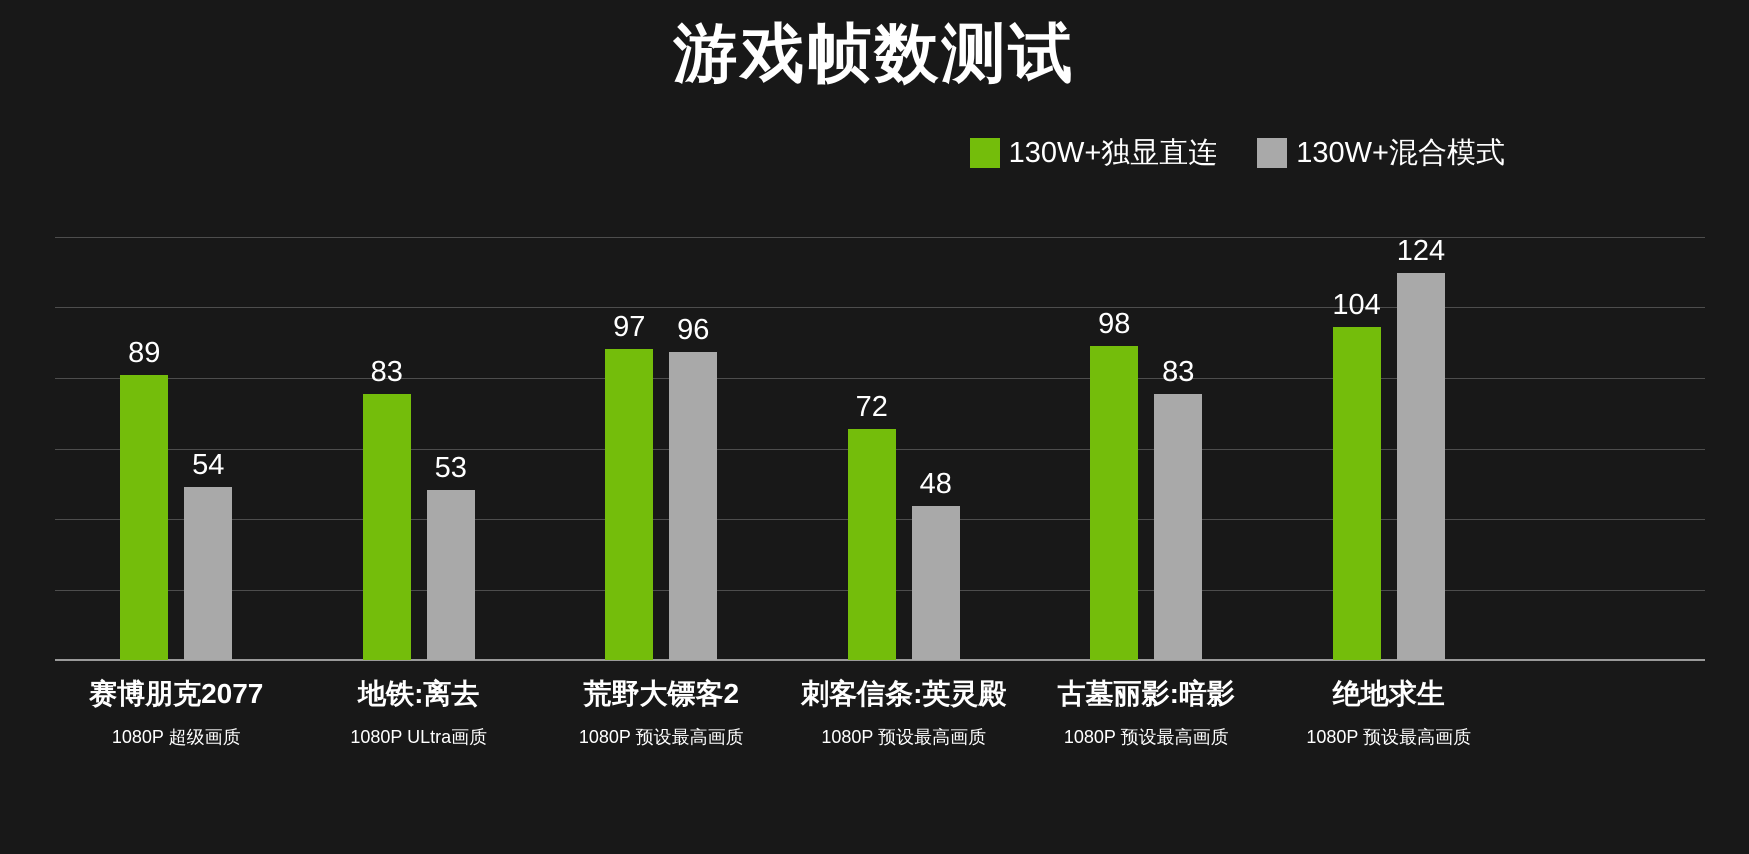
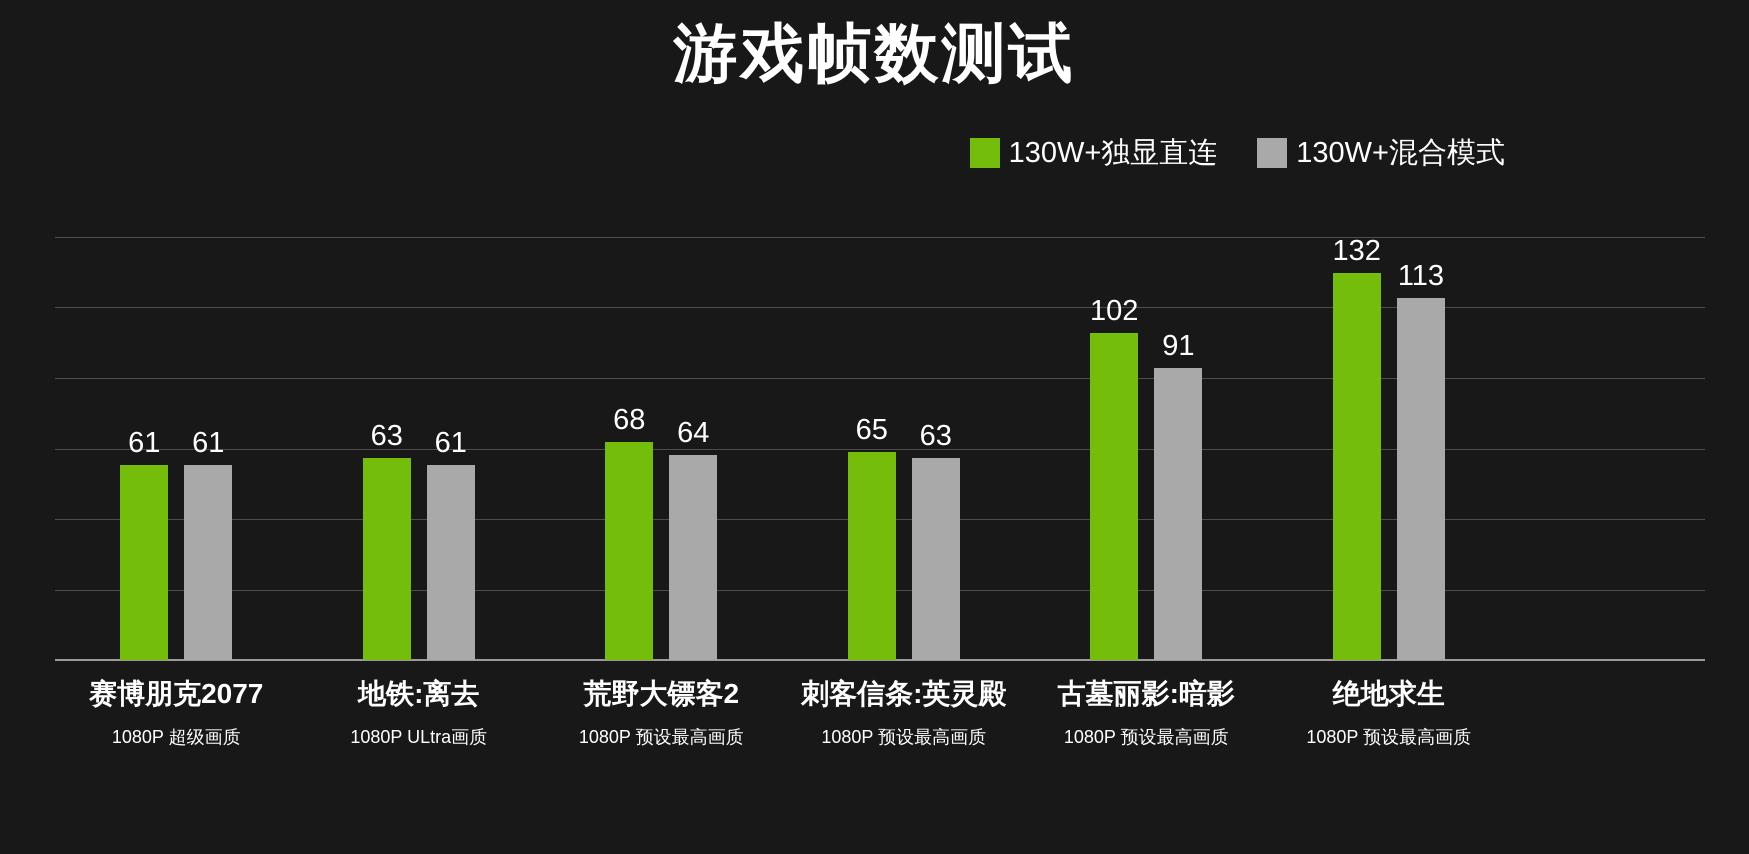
130W+独显直连/赛博朋克2077: 89 -> 61
130W+混合模式/赛博朋克2077: 54 -> 61
130W+独显直连/地铁:离去: 83 -> 63
130W+混合模式/地铁:离去: 53 -> 61
130W+独显直连/荒野大镖客2: 97 -> 68
130W+混合模式/荒野大镖客2: 96 -> 64
130W+独显直连/刺客信条:英灵殿: 72 -> 65
130W+混合模式/刺客信条:英灵殿: 48 -> 63
130W+独显直连/古墓丽影:暗影: 98 -> 102
130W+混合模式/古墓丽影:暗影: 83 -> 91
130W+独显直连/绝地求生: 104 -> 132
130W+混合模式/绝地求生: 124 -> 113
